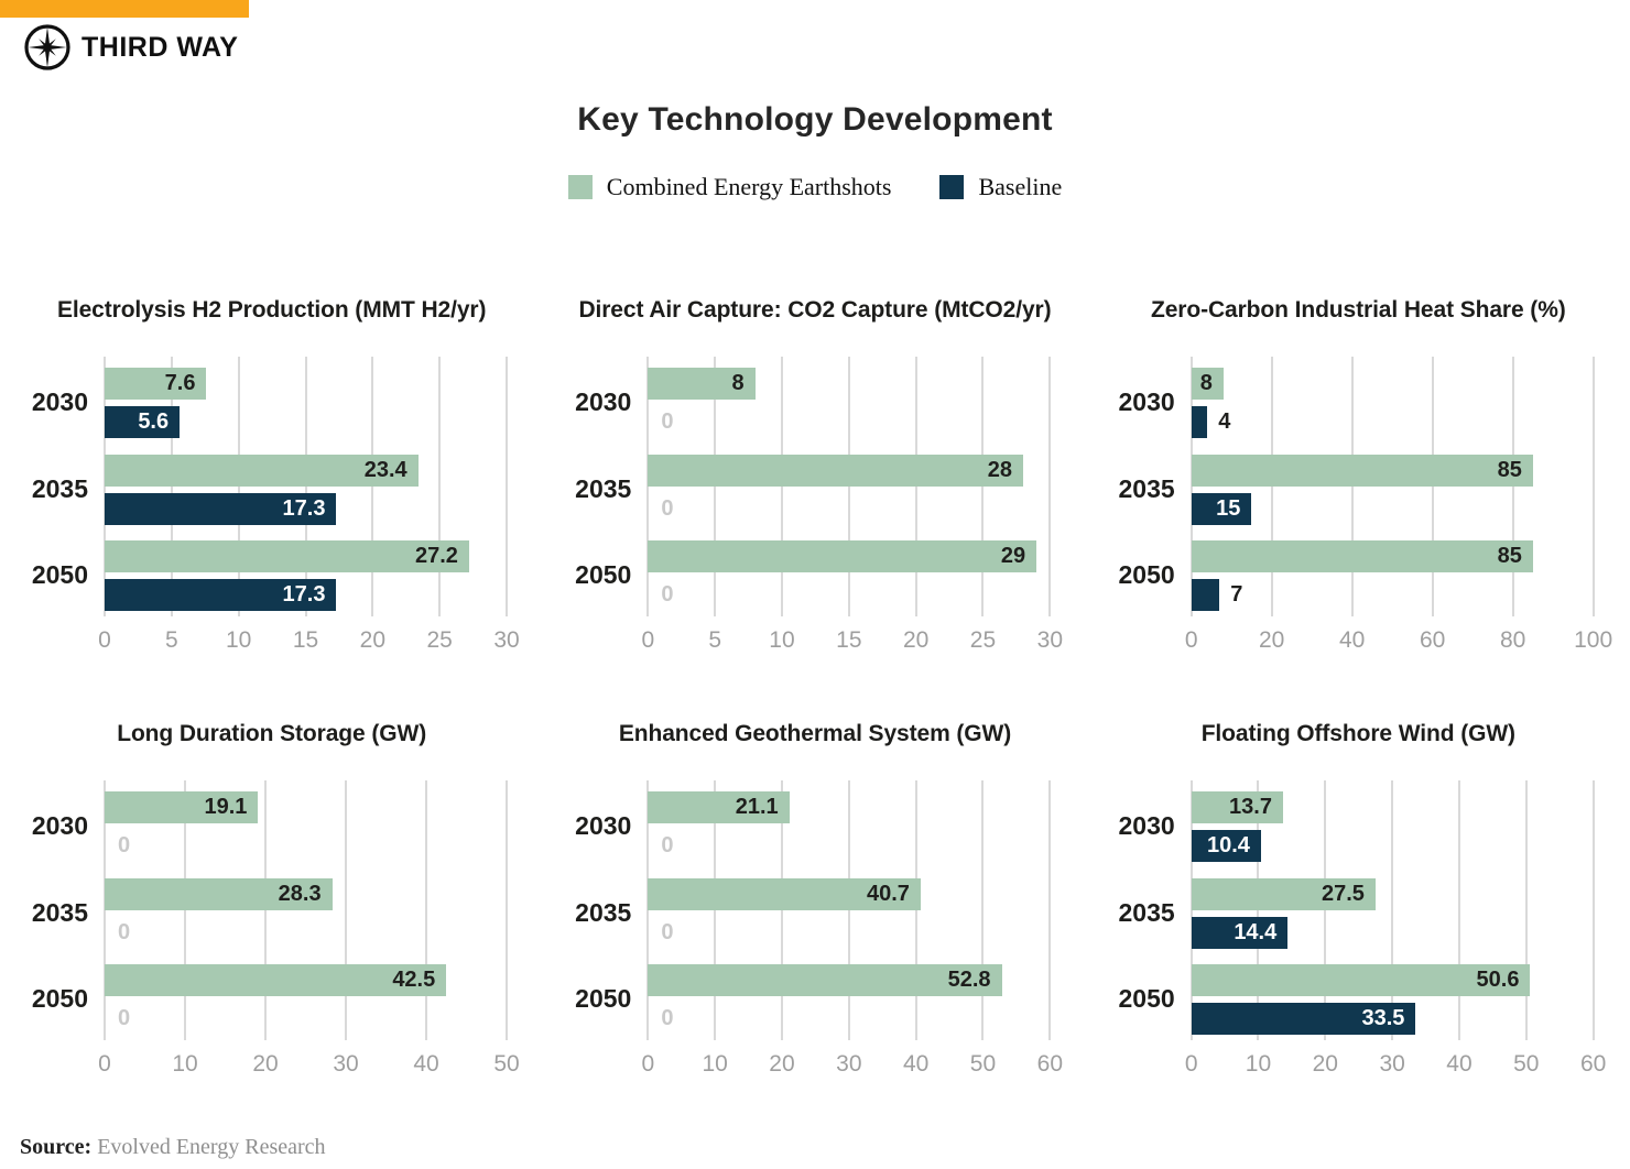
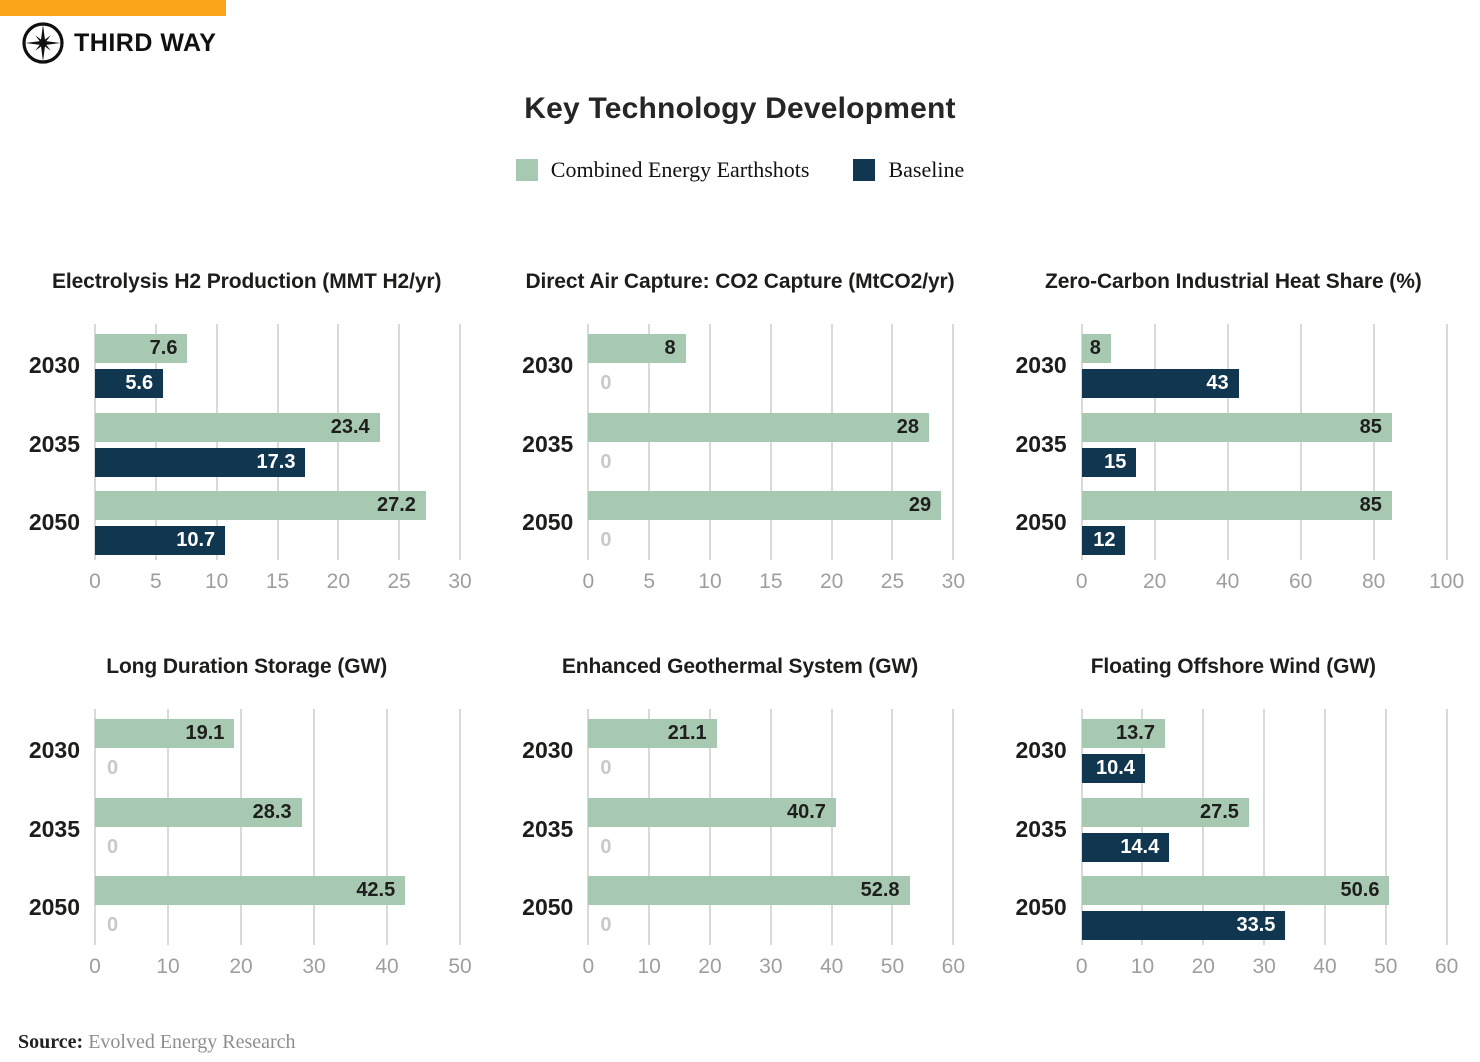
Electrolysis H2 Production (MMT H2/yr)/Baseline/2050: 17.3 -> 10.7
Zero-Carbon Industrial Heat Share (%)/Baseline/2030: 4 -> 43
Zero-Carbon Industrial Heat Share (%)/Baseline/2050: 7 -> 12
